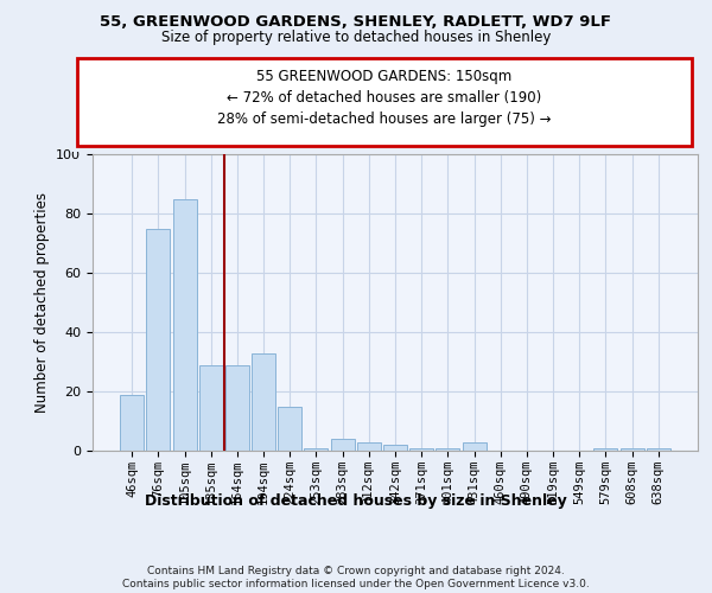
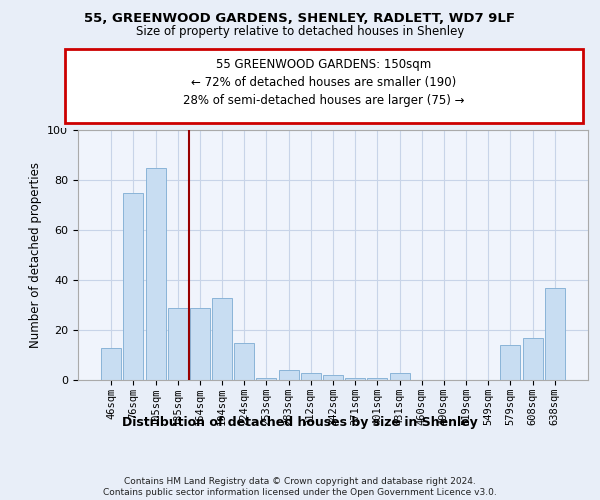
46sqm: 19 -> 13
579sqm: 1 -> 14
608sqm: 1 -> 17
638sqm: 1 -> 37
